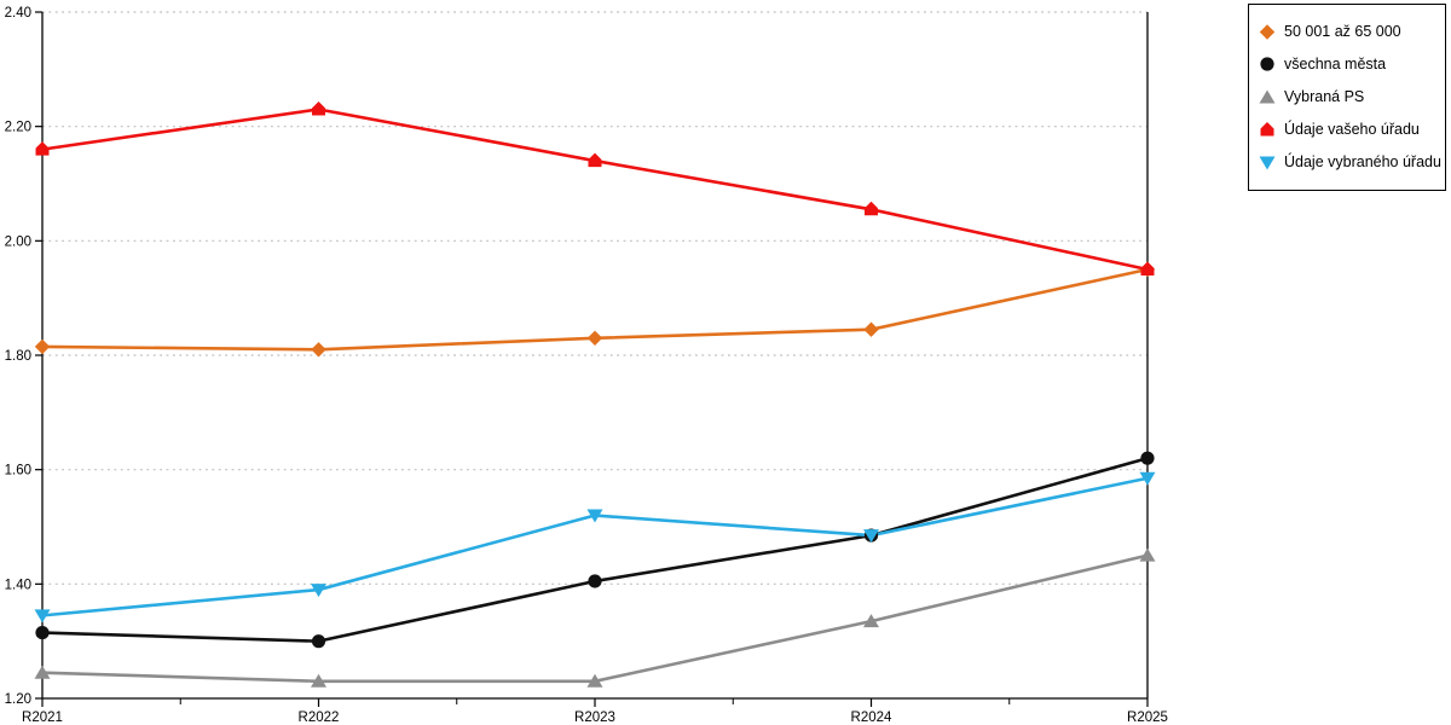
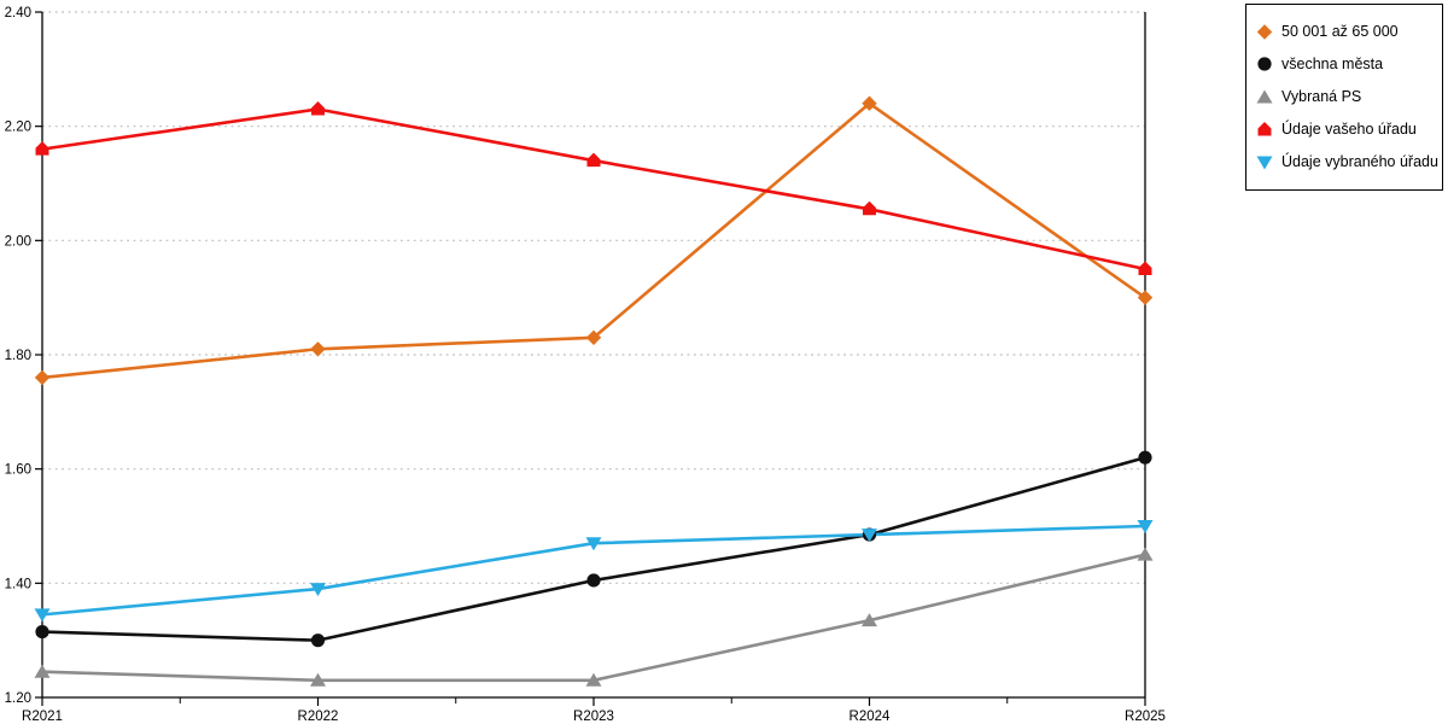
50 001 až 65 000/R2021: 1.81 -> 1.76
Údaje vybraného úřadu/R2023: 1.52 -> 1.47
50 001 až 65 000/R2024: 1.84 -> 2.24
50 001 až 65 000/R2025: 1.95 -> 1.90
Údaje vybraného úřadu/R2025: 1.58 -> 1.50
